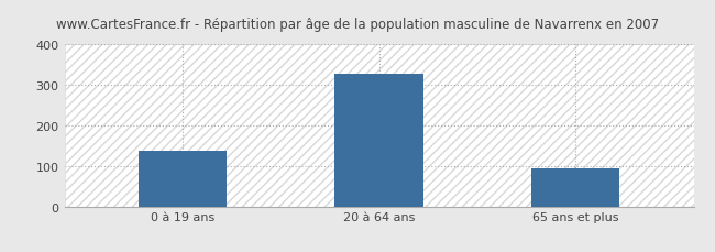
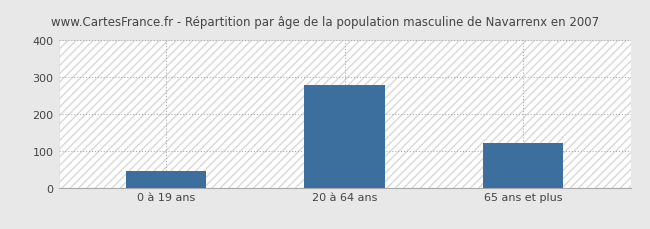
0 à 19 ans: 138 -> 45
20 à 64 ans: 328 -> 280
65 ans et plus: 95 -> 120
